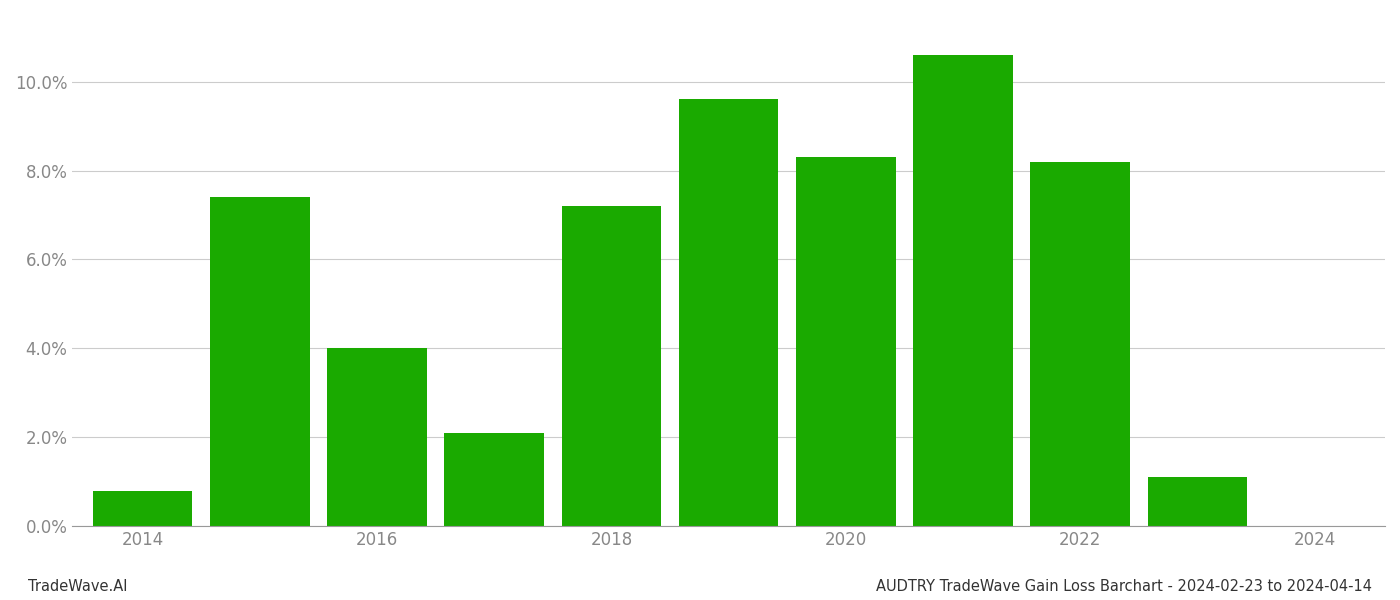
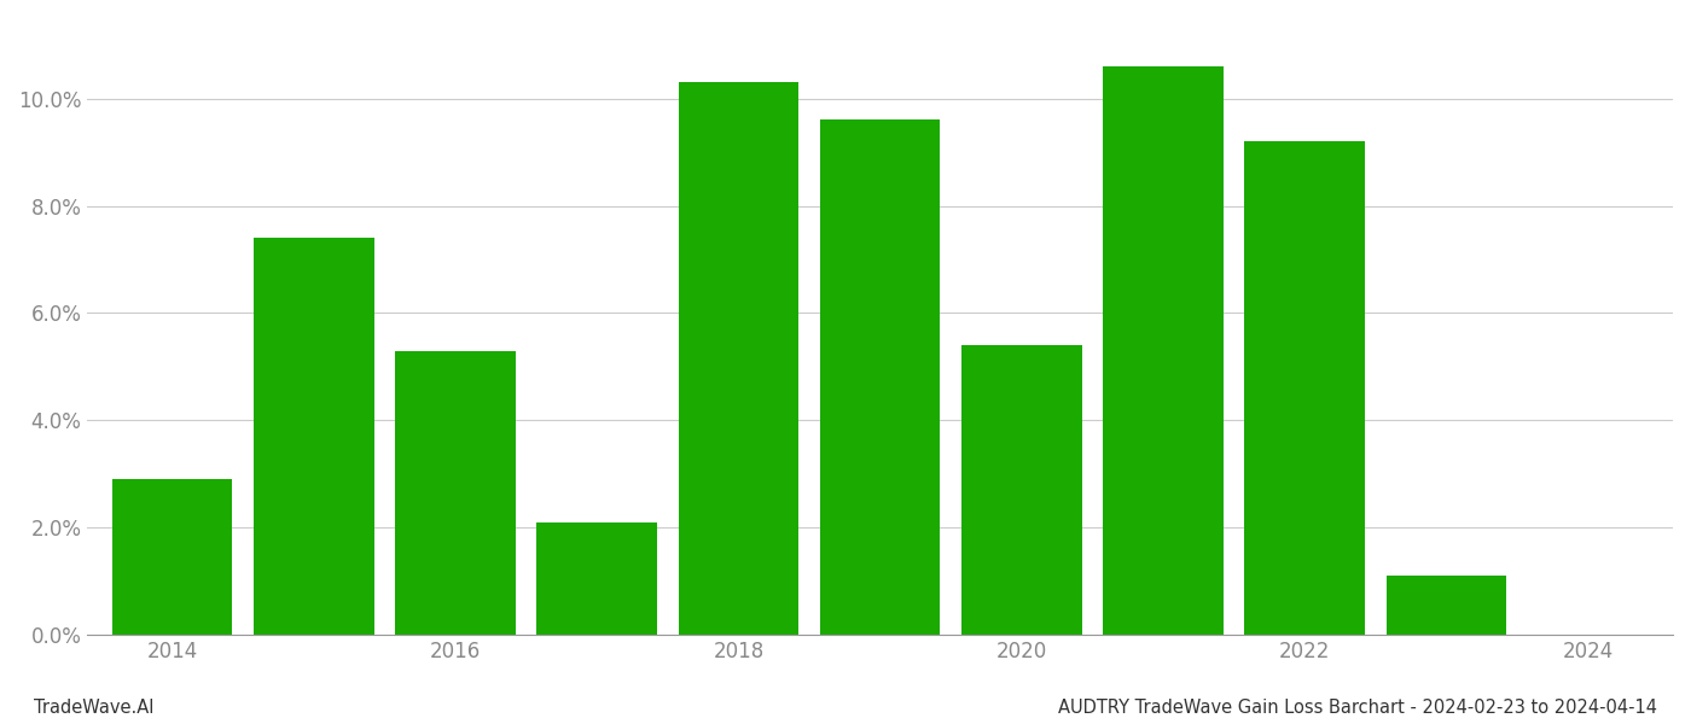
2014: 0.8% -> 2.9%
2016: 4.0% -> 5.3%
2018: 7.2% -> 10.3%
2020: 8.3% -> 5.4%
2022: 8.2% -> 9.2%
